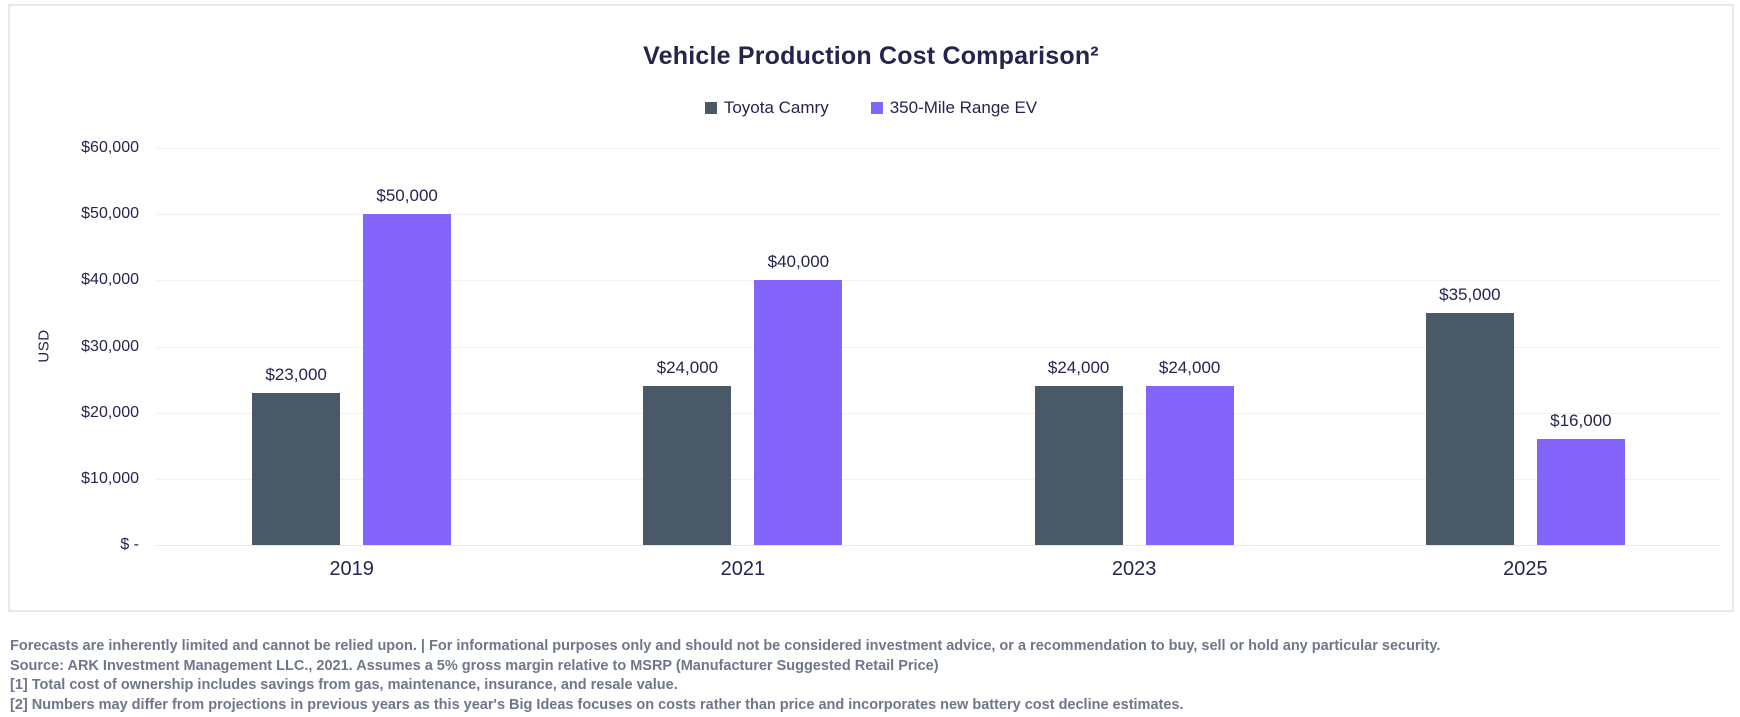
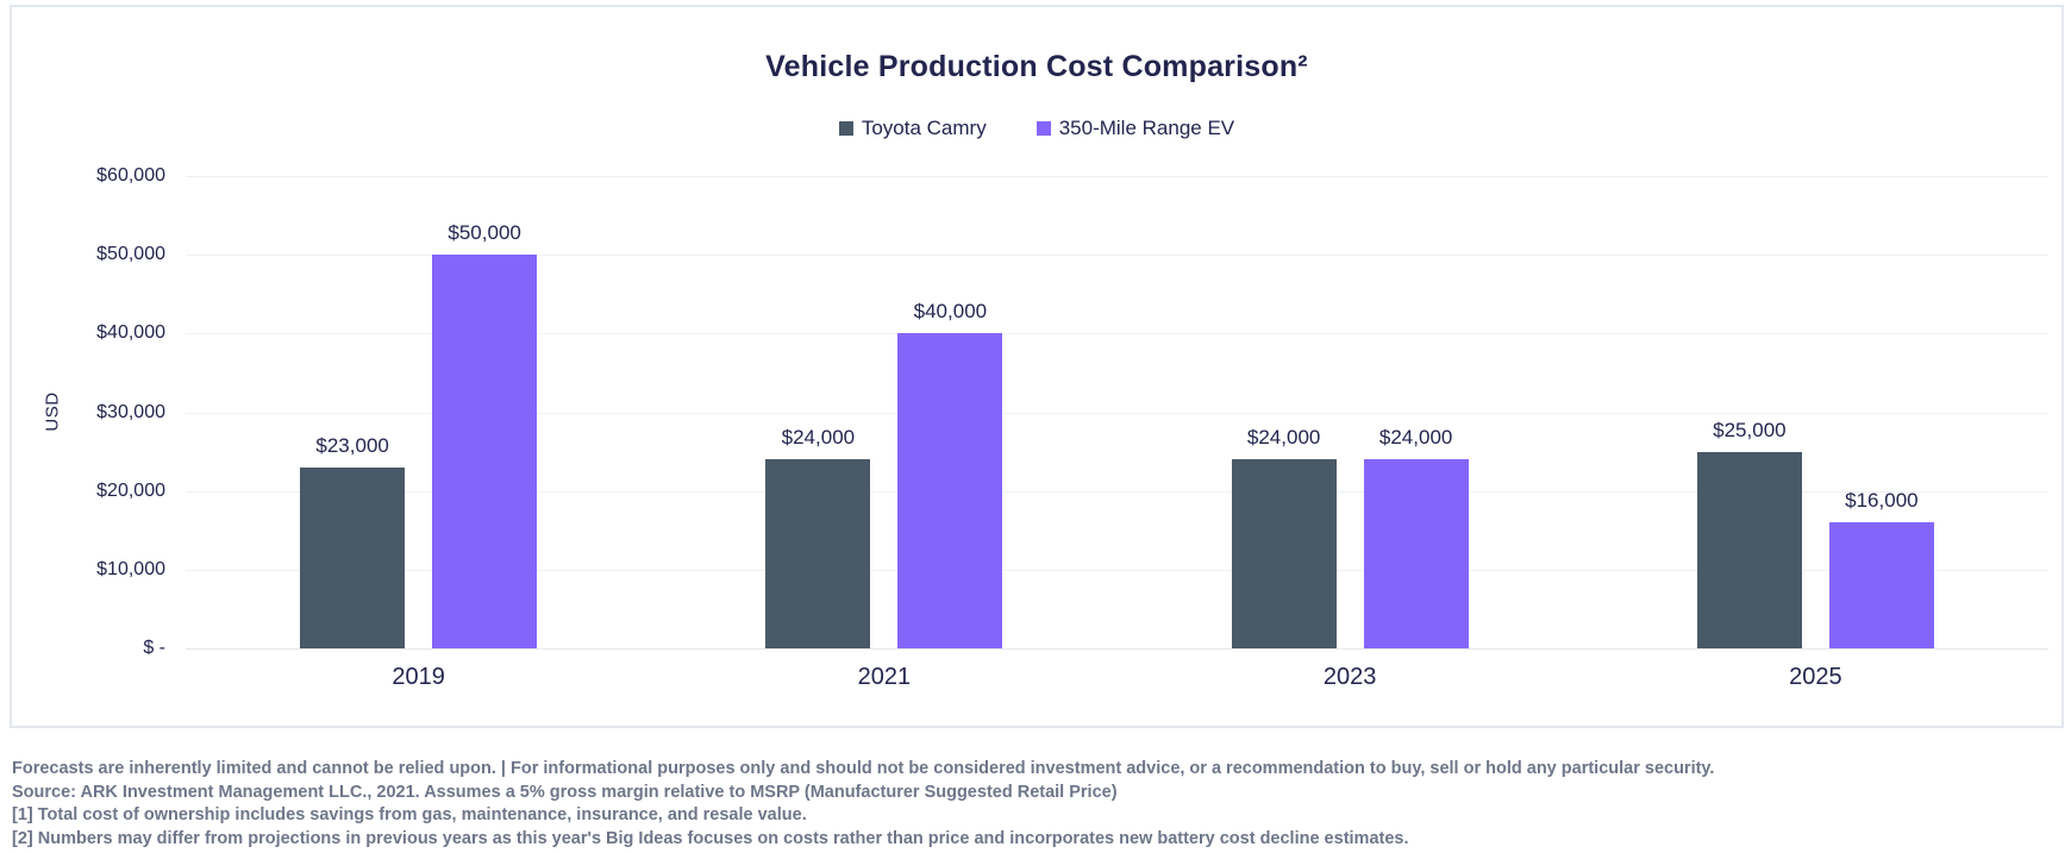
Toyota Camry/2025: $35,000 -> $25,000
